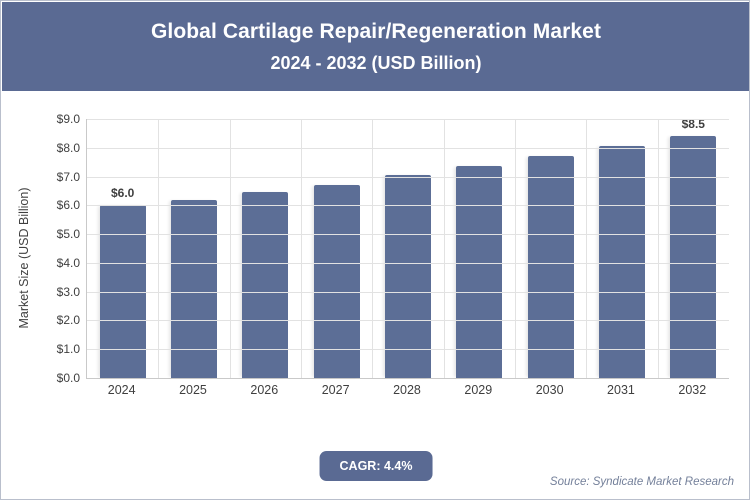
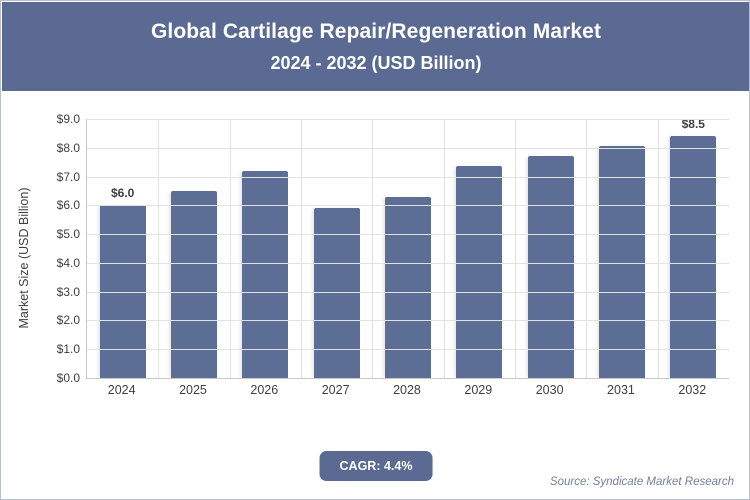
2025: $6.2 -> $6.5
2026: $6.5 -> $7.2
2027: $6.7 -> $5.9
2028: $7.0 -> $6.3
